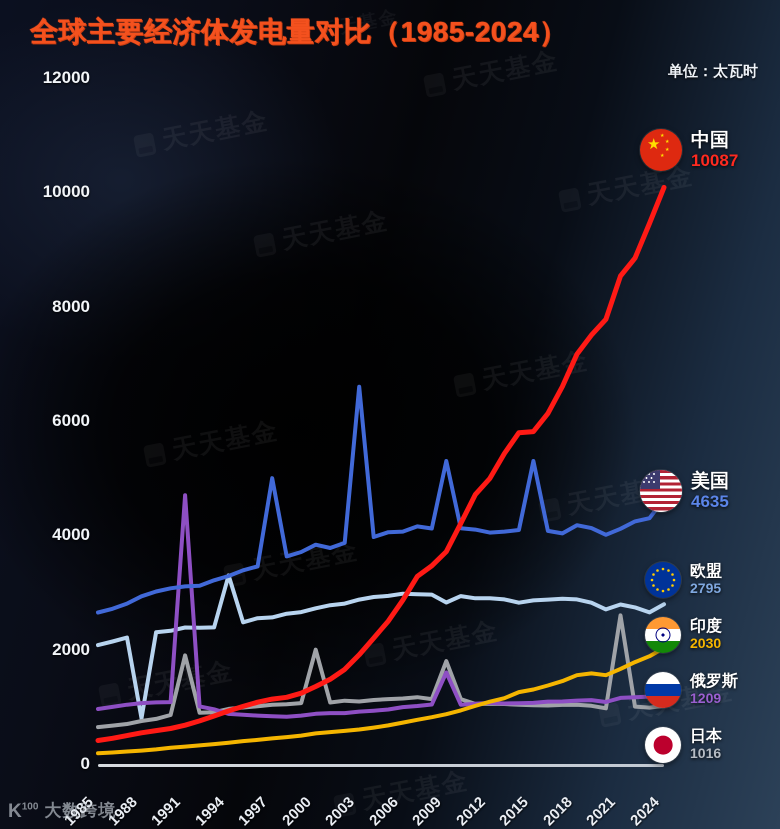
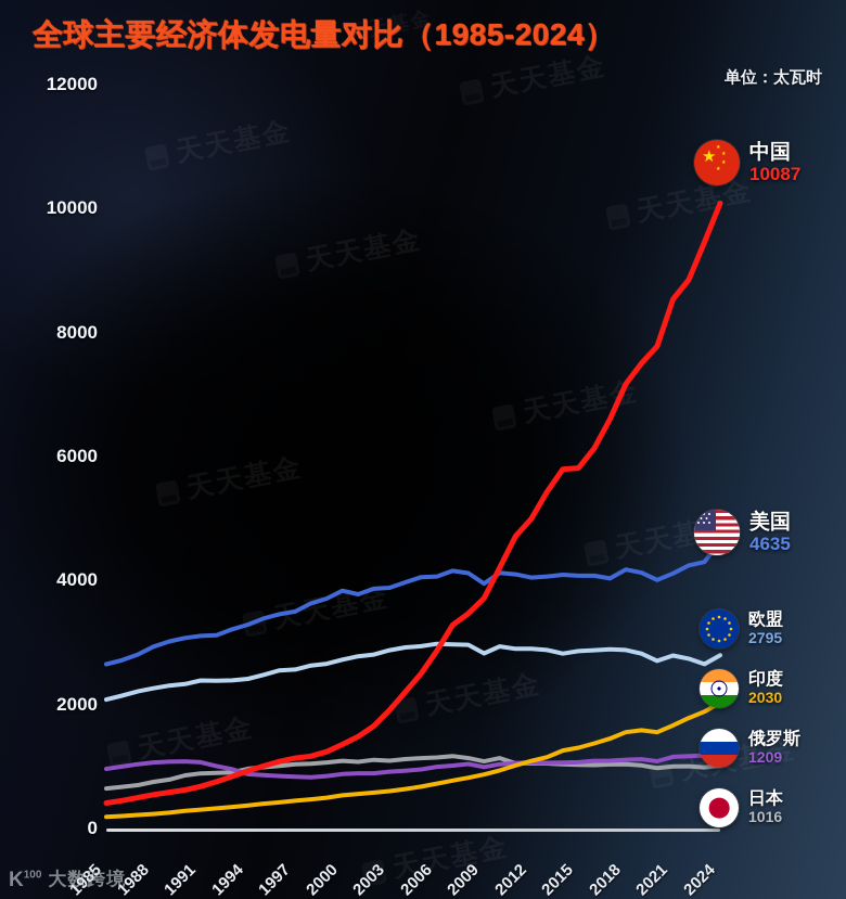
欧盟/1988: 800 -> 2300
俄罗斯/1991: 4700 -> 1100
日本/1991: 1900 -> 900
欧盟/1994: 3300 -> 2400
美国/1997: 5000 -> 3500
日本/2000: 2000 -> 1100
美国/2003: 6600 -> 3900
美国/2009: 5300 -> 4000
俄罗斯/2009: 1600 -> 1000
日本/2009: 1800 -> 1100
美国/2015: 5300 -> 4100
日本/2021: 2600 -> 1000
